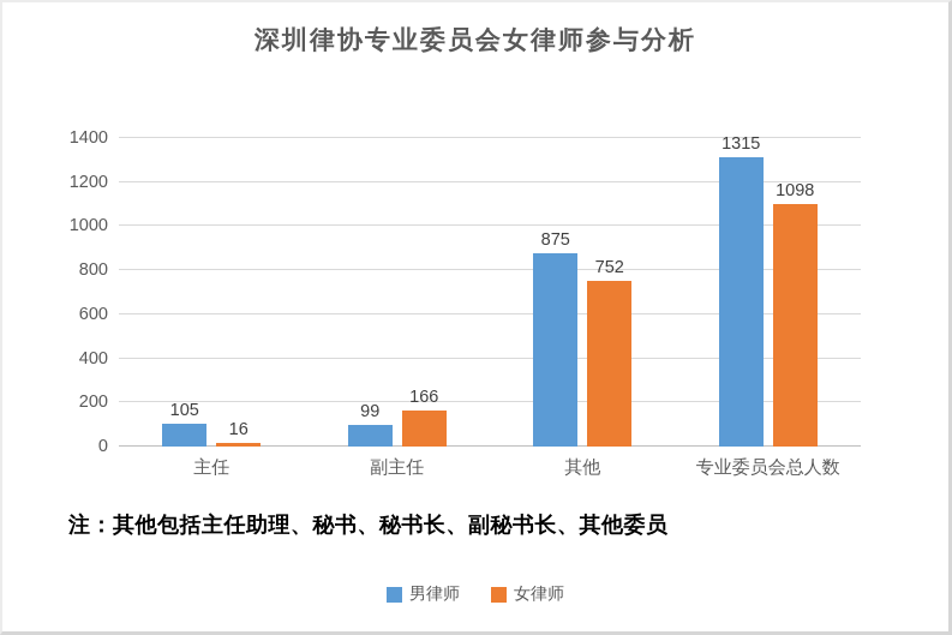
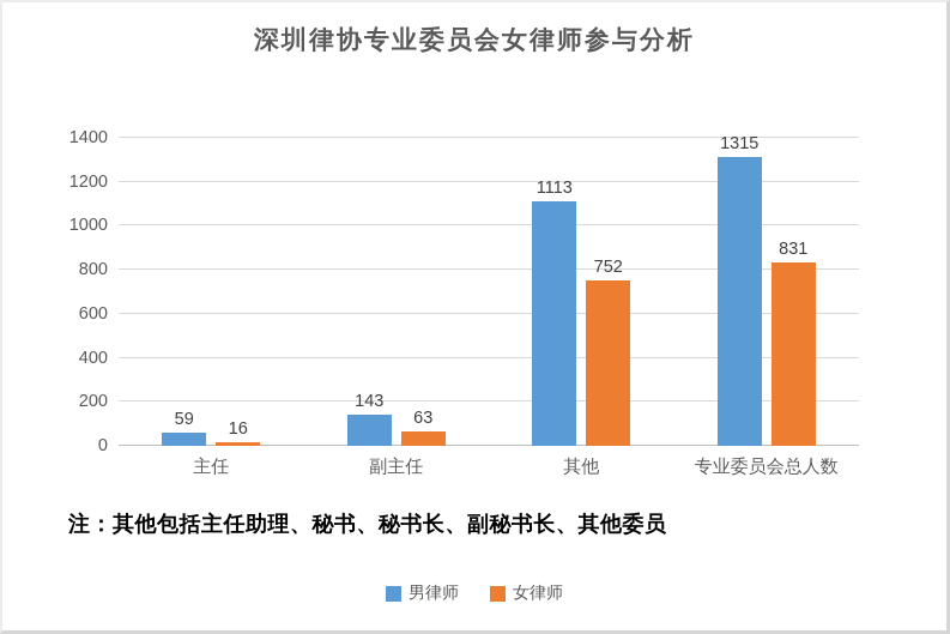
男律师/主任: 105 -> 59
男律师/副主任: 99 -> 143
女律师/副主任: 166 -> 63
男律师/其他: 875 -> 1113
女律师/专业委员会总人数: 1098 -> 831
